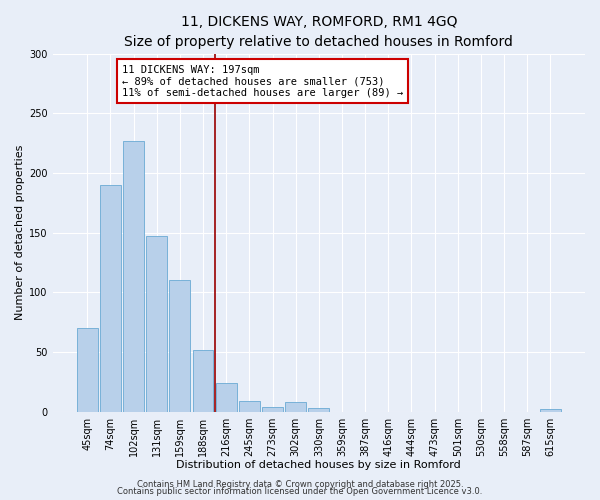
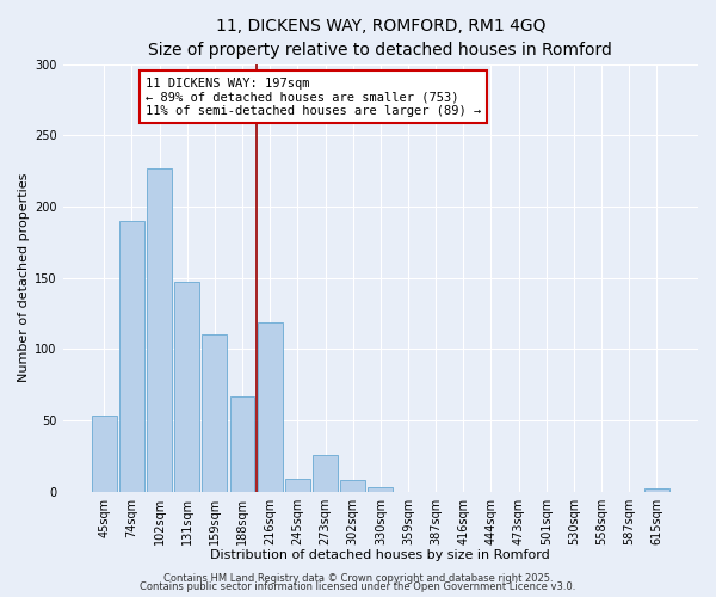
45sqm: 70 -> 53
188sqm: 52 -> 67
216sqm: 24 -> 119
273sqm: 4 -> 26
